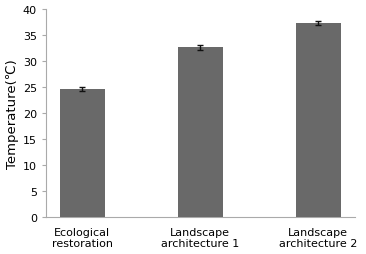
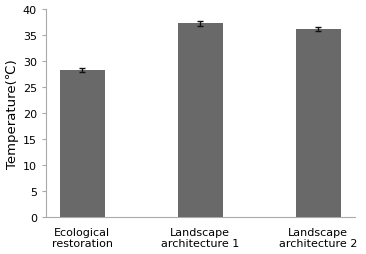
Ecological restoration: 24.6 -> 28.2
Landscape architecture 1: 32.6 -> 37.2
Landscape architecture 2: 37.2 -> 36.0
